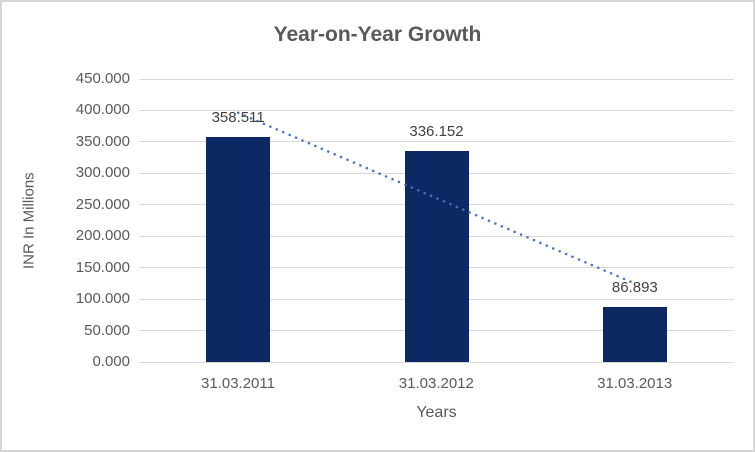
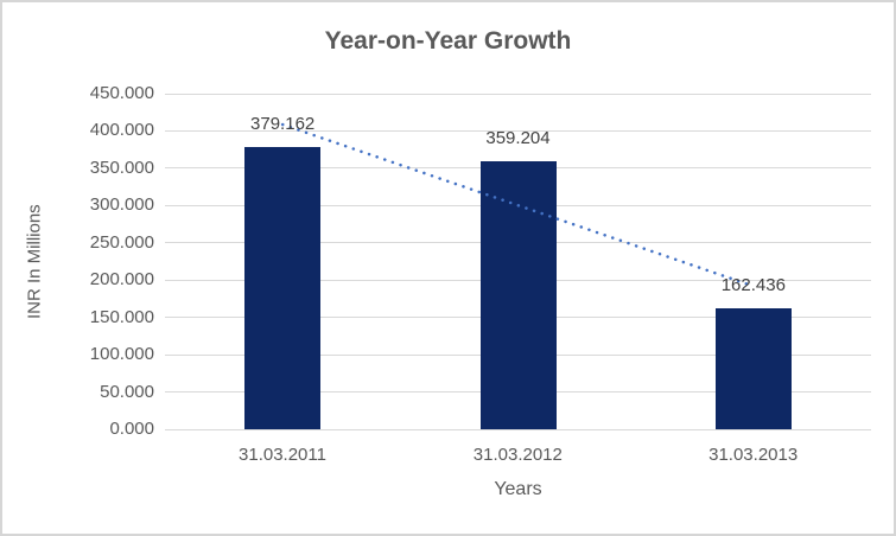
31.03.2011: 358.511 -> 379.162
31.03.2012: 336.152 -> 359.204
31.03.2013: 86.893 -> 162.436
